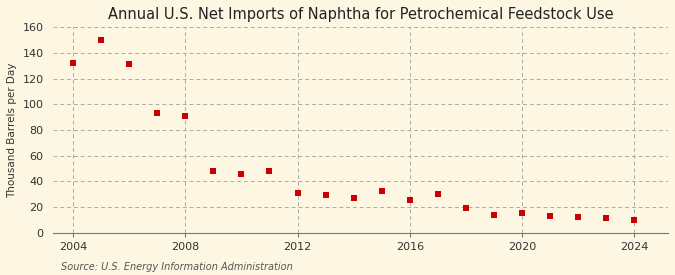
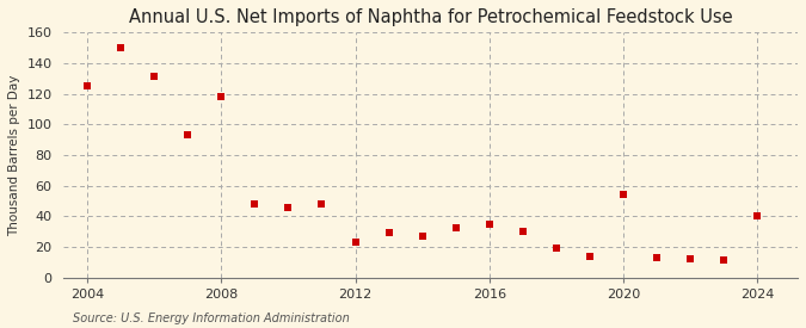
2004: 132 -> 125
2008: 91 -> 118
2012: 31 -> 23
2016: 25 -> 35
2020: 15 -> 54
2024: 10 -> 40
